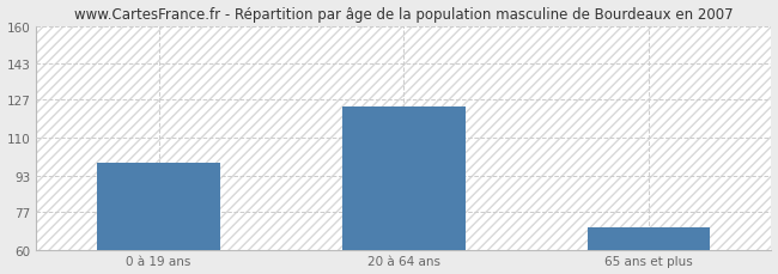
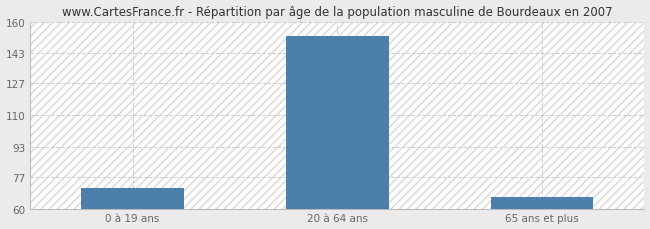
0 à 19 ans: 99 -> 71
20 à 64 ans: 124 -> 152
65 ans et plus: 70 -> 66
